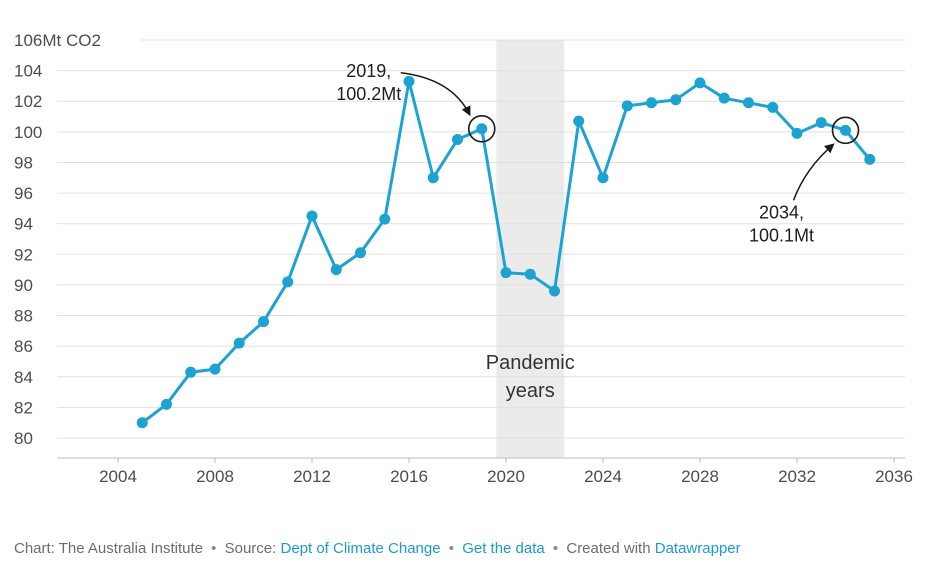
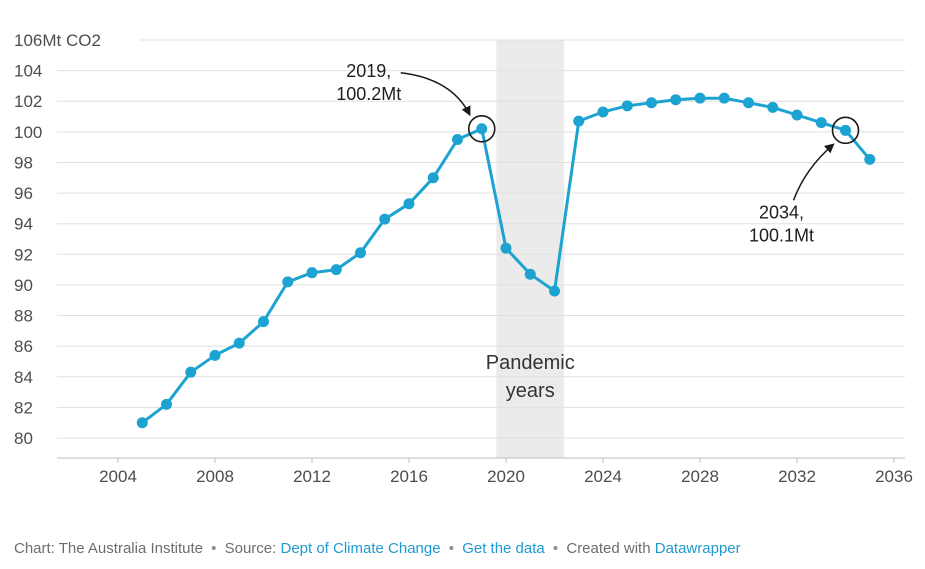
2008: 84.5 -> 85.4
2012: 94.5 -> 90.8
2016: 103.3 -> 95.3
2020: 90.8 -> 92.4
2024: 97.0 -> 101.3
2028: 103.2 -> 102.2
2032: 99.9 -> 101.1
